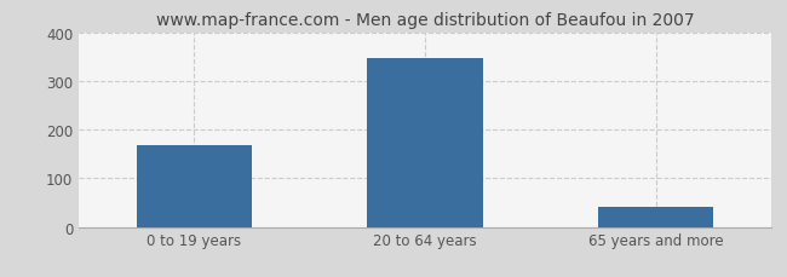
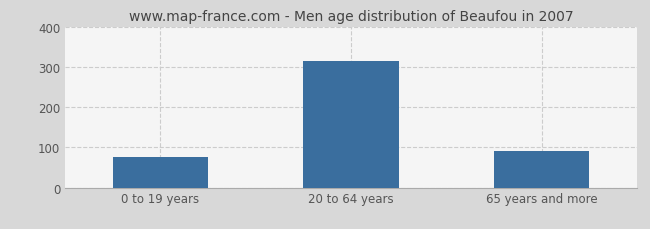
0 to 19 years: 168 -> 75
20 to 64 years: 347 -> 315
65 years and more: 42 -> 90
